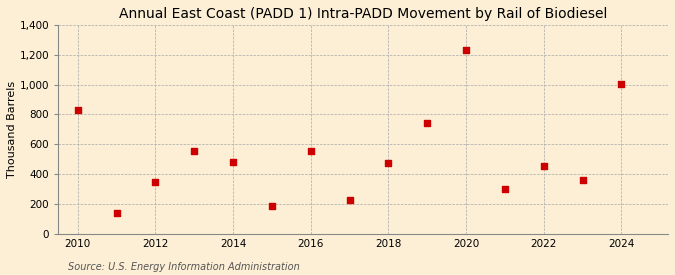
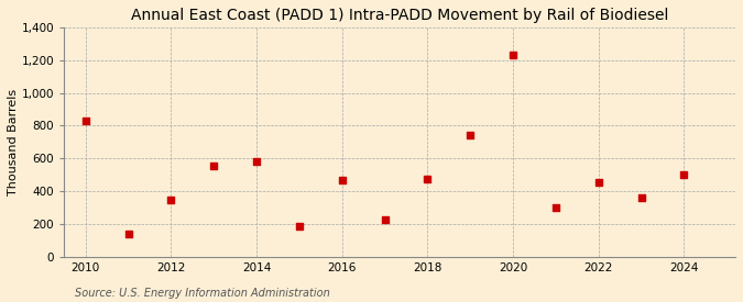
2014: 480 -> 580
2016: 560 -> 470
2024: 1,000 -> 500
